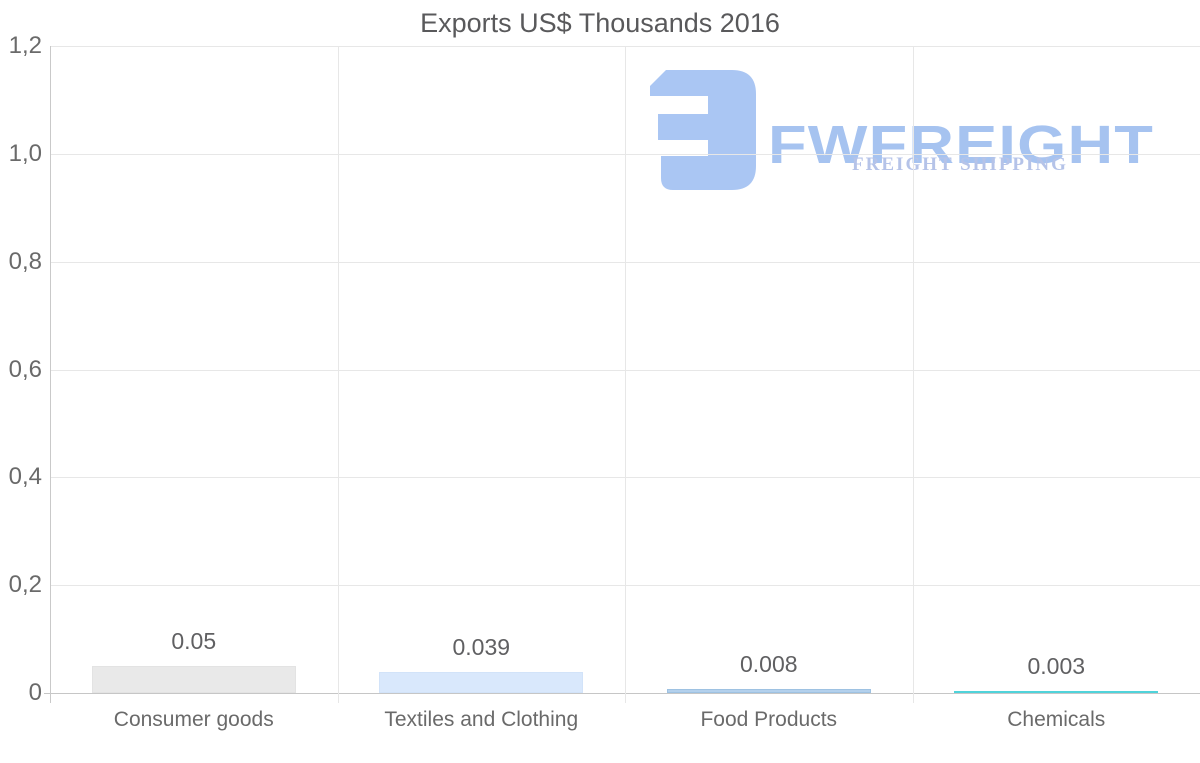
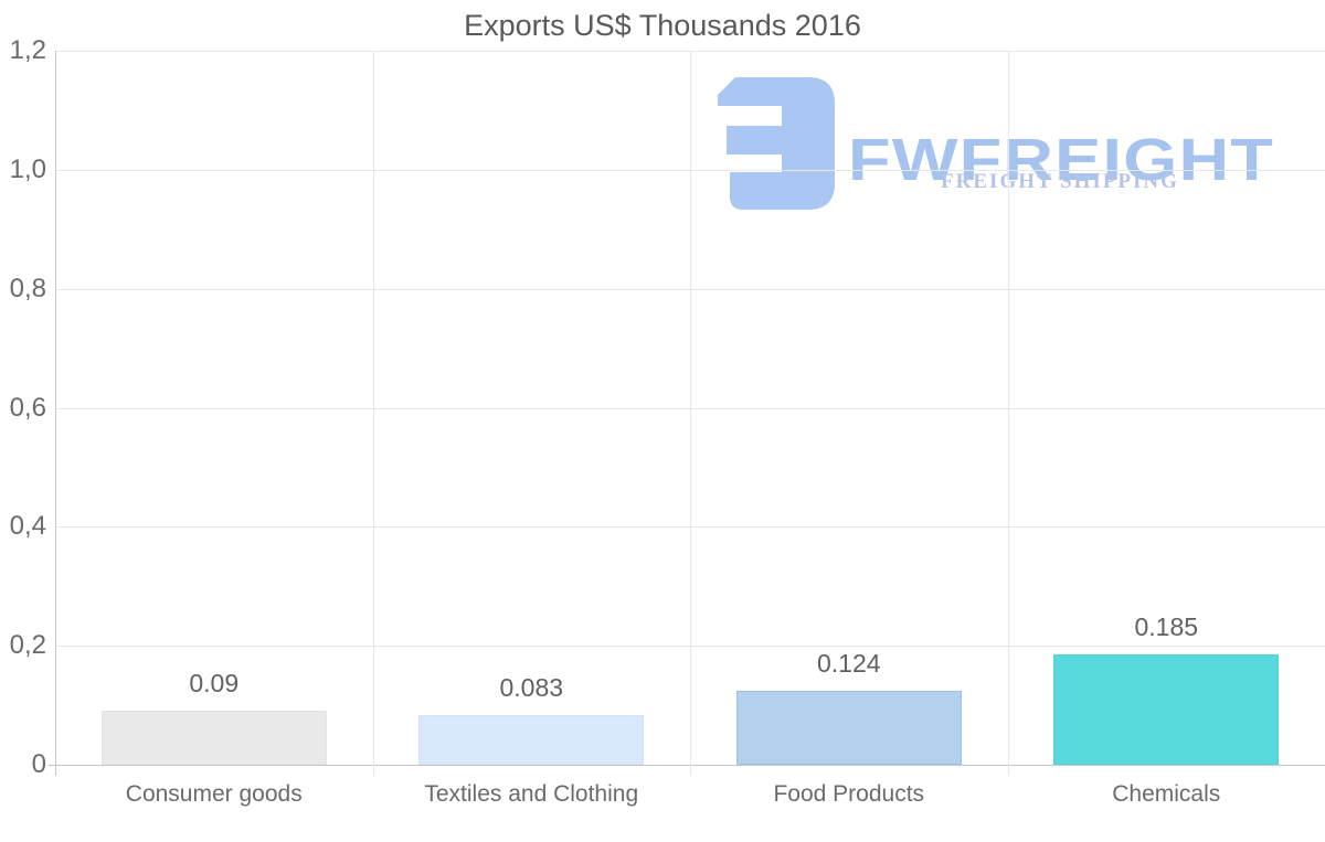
Consumer goods: 0.05 -> 0.09
Textiles and Clothing: 0.039 -> 0.083
Food Products: 0.008 -> 0.124
Chemicals: 0.003 -> 0.185
